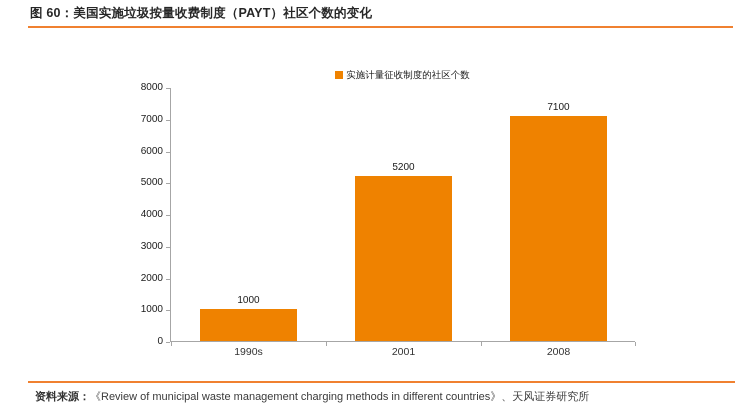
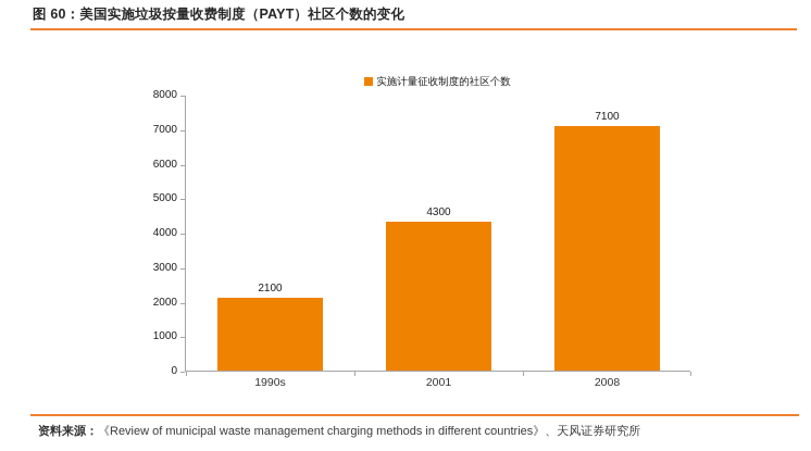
1990s: 1000 -> 2100
2001: 5200 -> 4300
